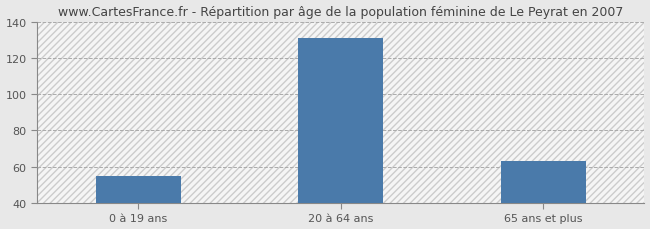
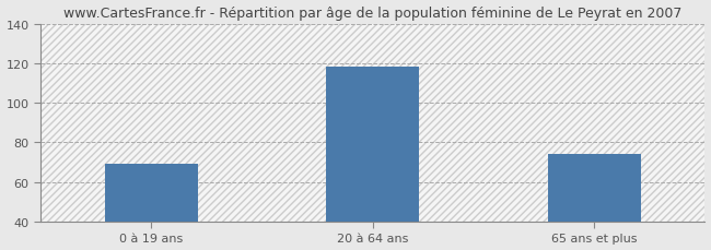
0 à 19 ans: 55 -> 69
20 à 64 ans: 131 -> 118
65 ans et plus: 63 -> 74
